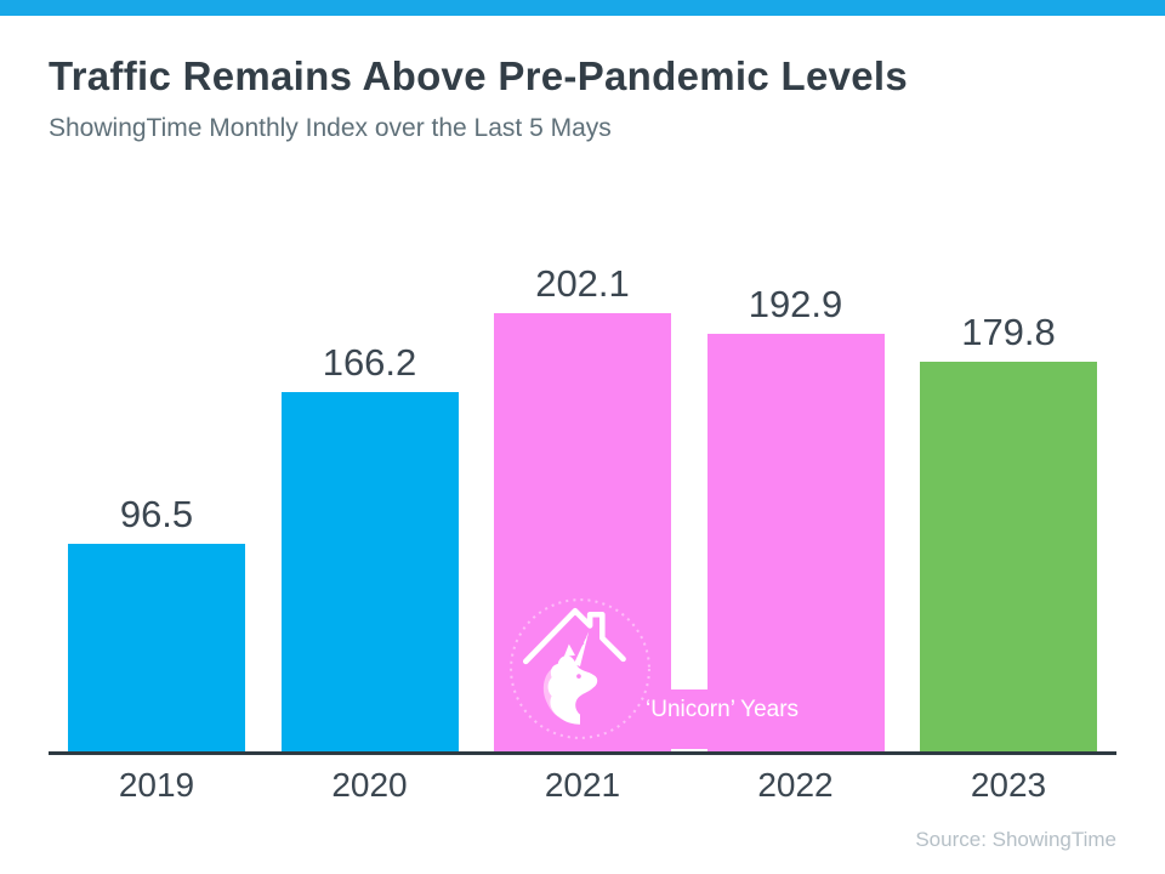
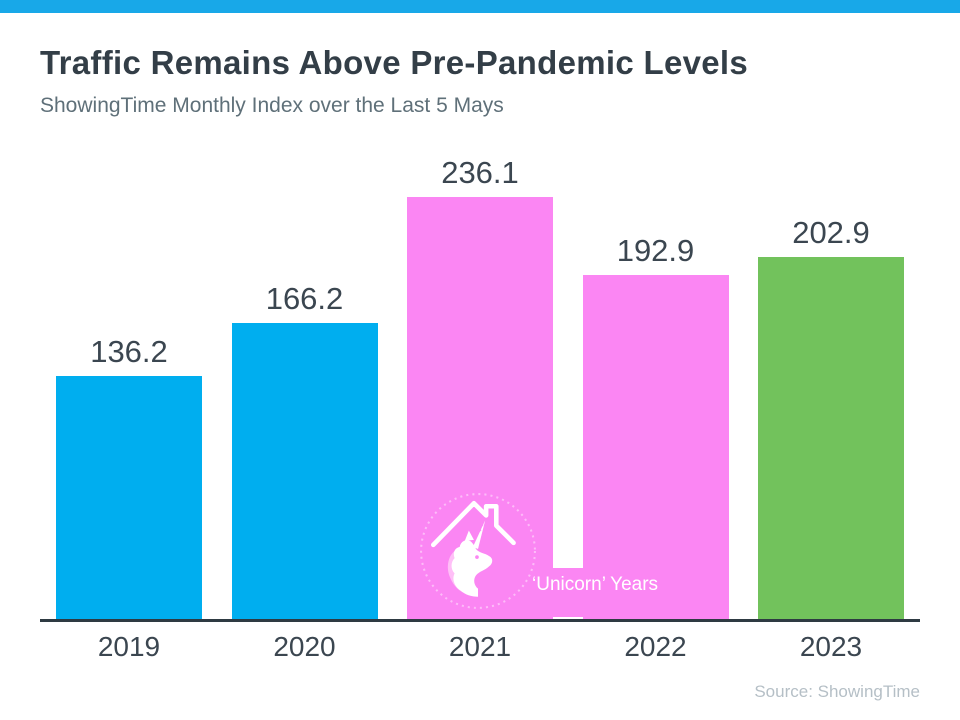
2019: 96.5 -> 136.2
2021: 202.1 -> 236.1
2023: 179.8 -> 202.9
